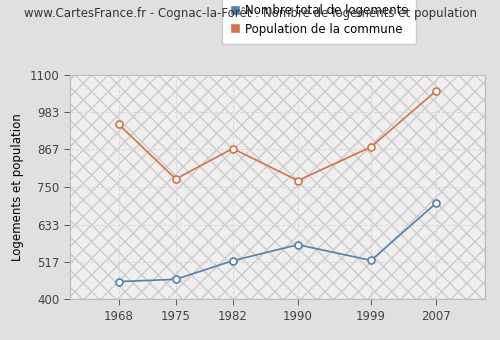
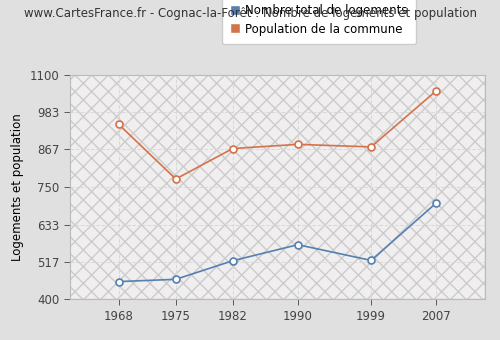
Population de la commune/1990: 770 -> 883
